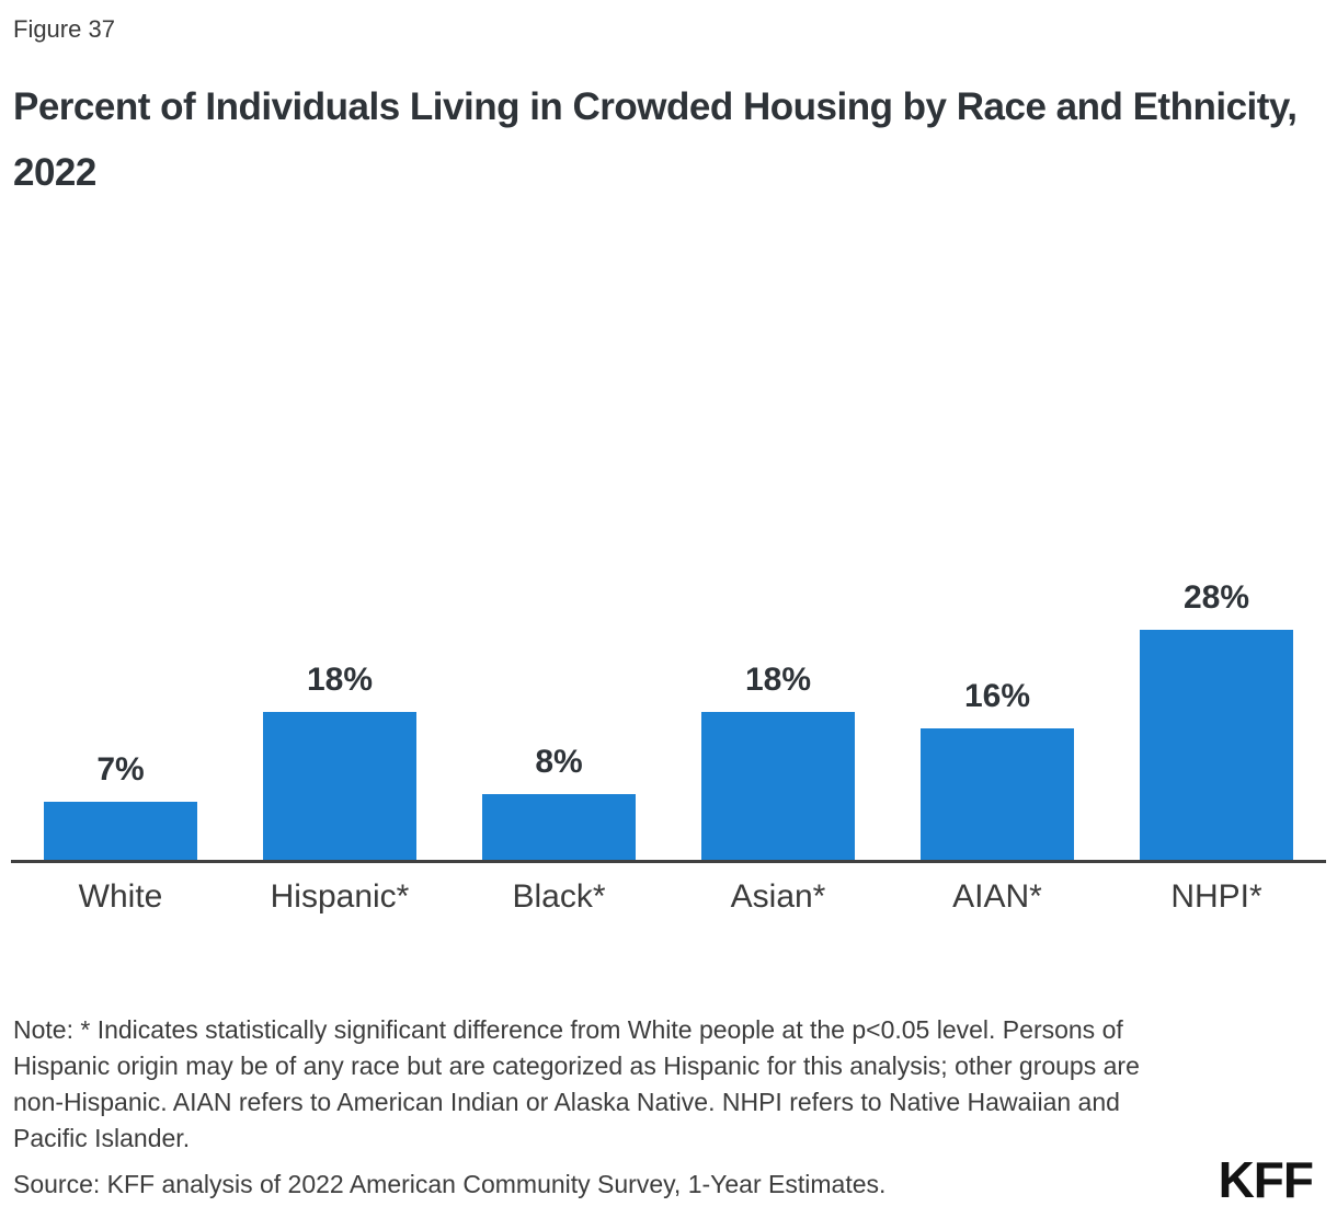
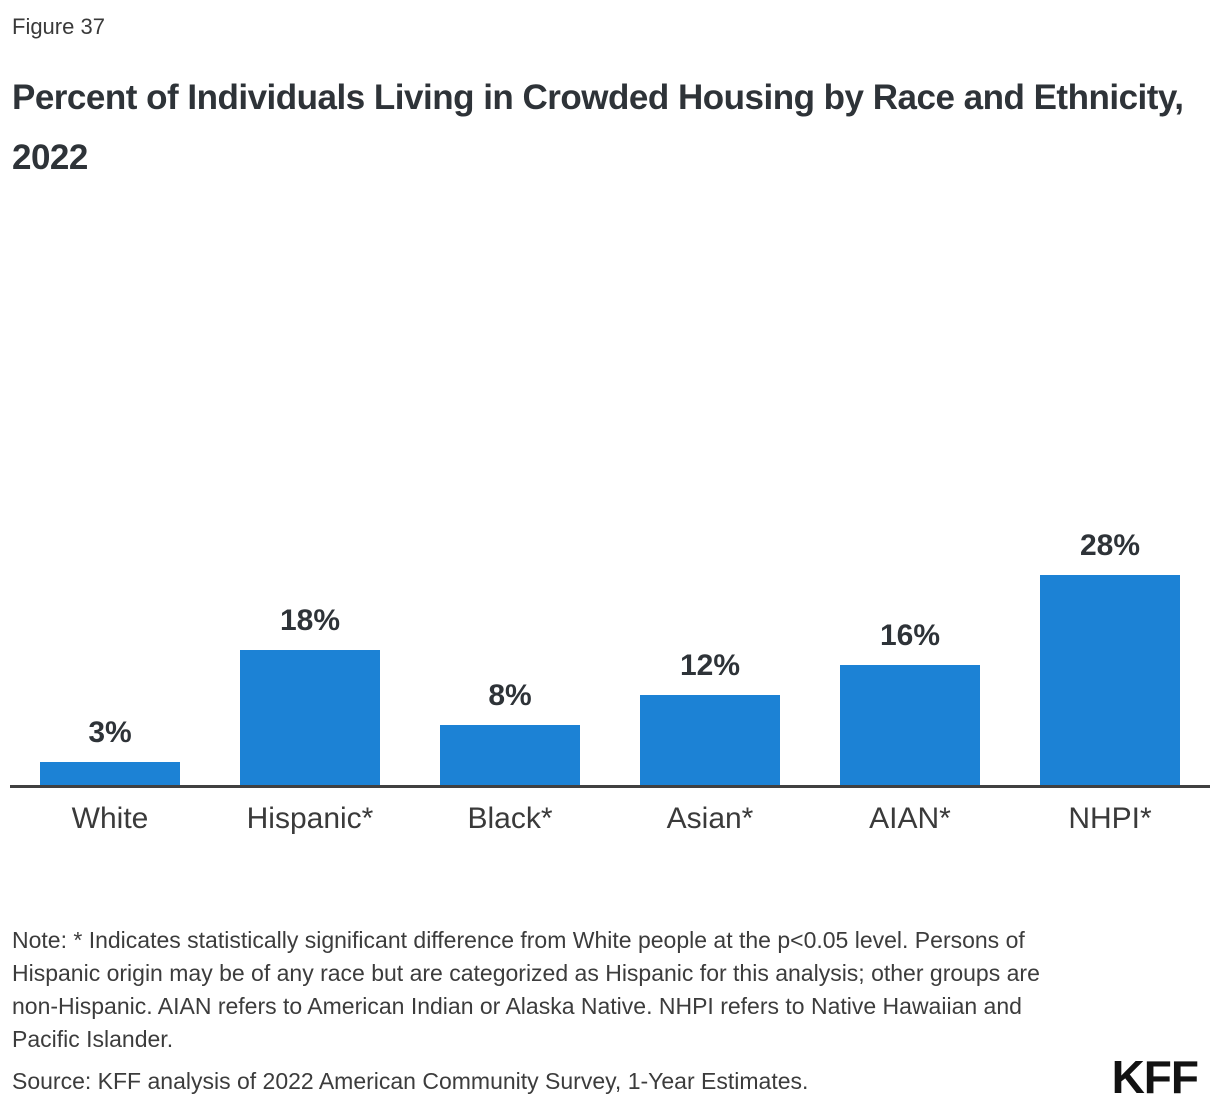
White: 7% -> 3%
Asian*: 18% -> 12%
